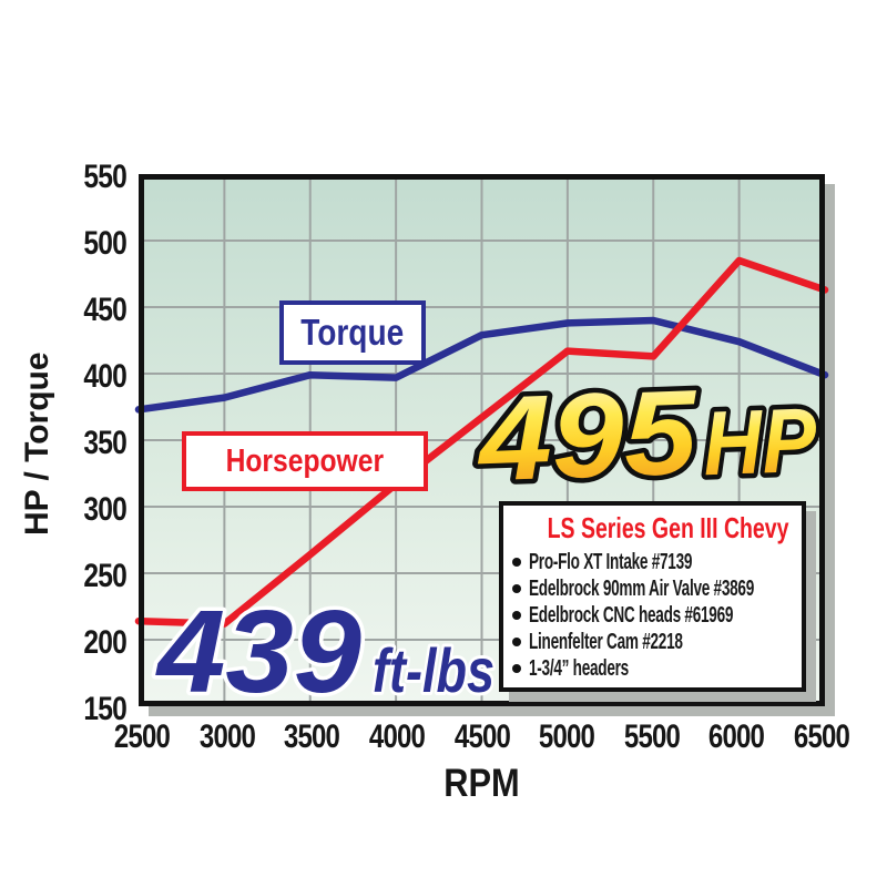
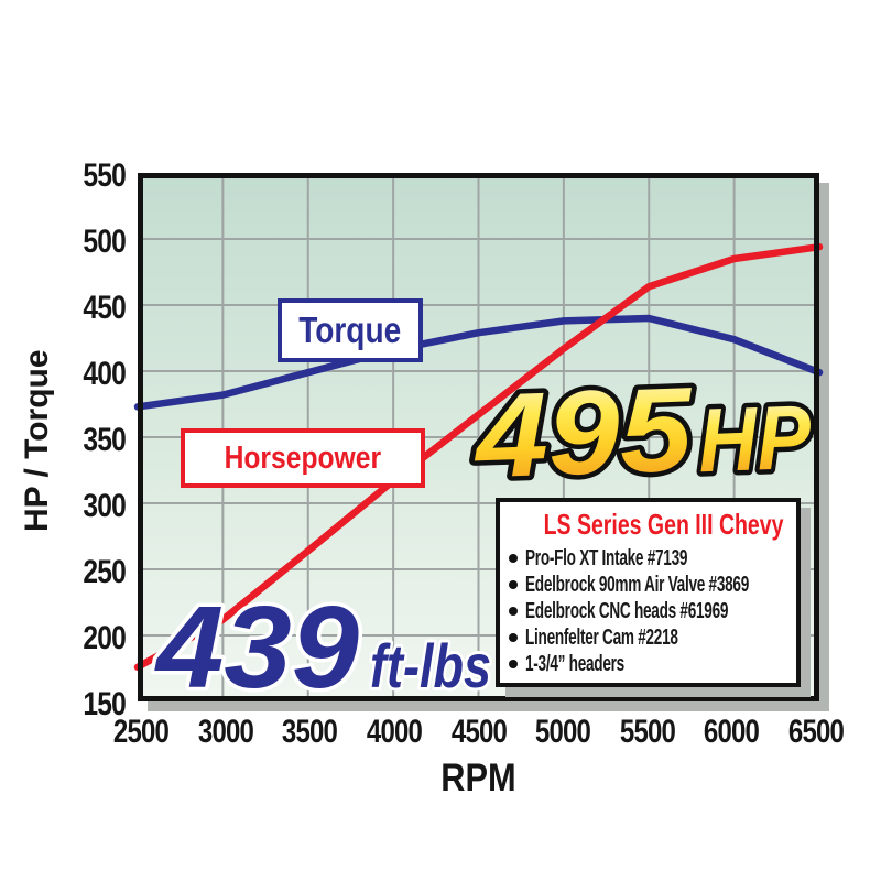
Horsepower/2500: 214 -> 176
Torque/4000: 397 -> 416
Horsepower/5500: 413 -> 464
Horsepower/6500: 463 -> 494
